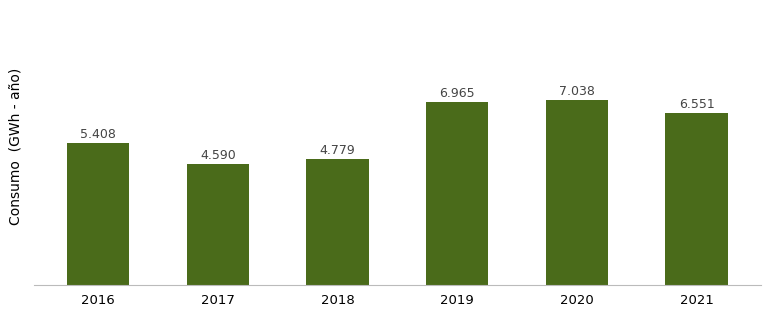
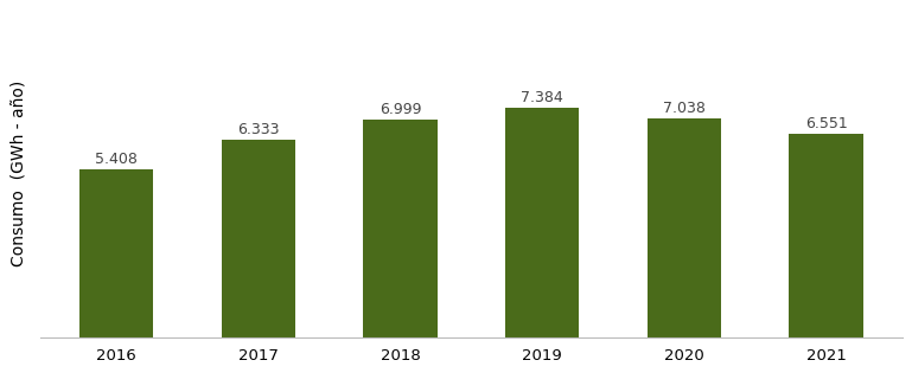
2017: 4.590 -> 6.333
2018: 4.779 -> 6.999
2019: 6.965 -> 7.384
